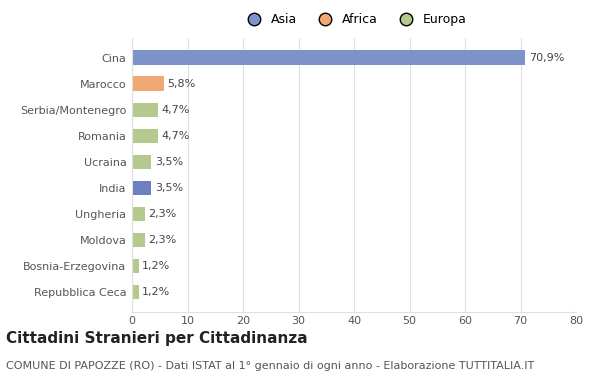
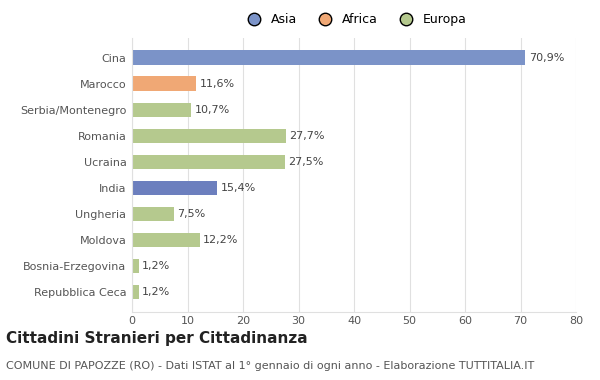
Marocco: 5,8% -> 11,6%
Serbia/Montenegro: 4,7% -> 10,7%
Romania: 4,7% -> 27,7%
Ucraina: 3,5% -> 27,5%
India: 3,5% -> 15,4%
Ungheria: 2,3% -> 7,5%
Moldova: 2,3% -> 12,2%
